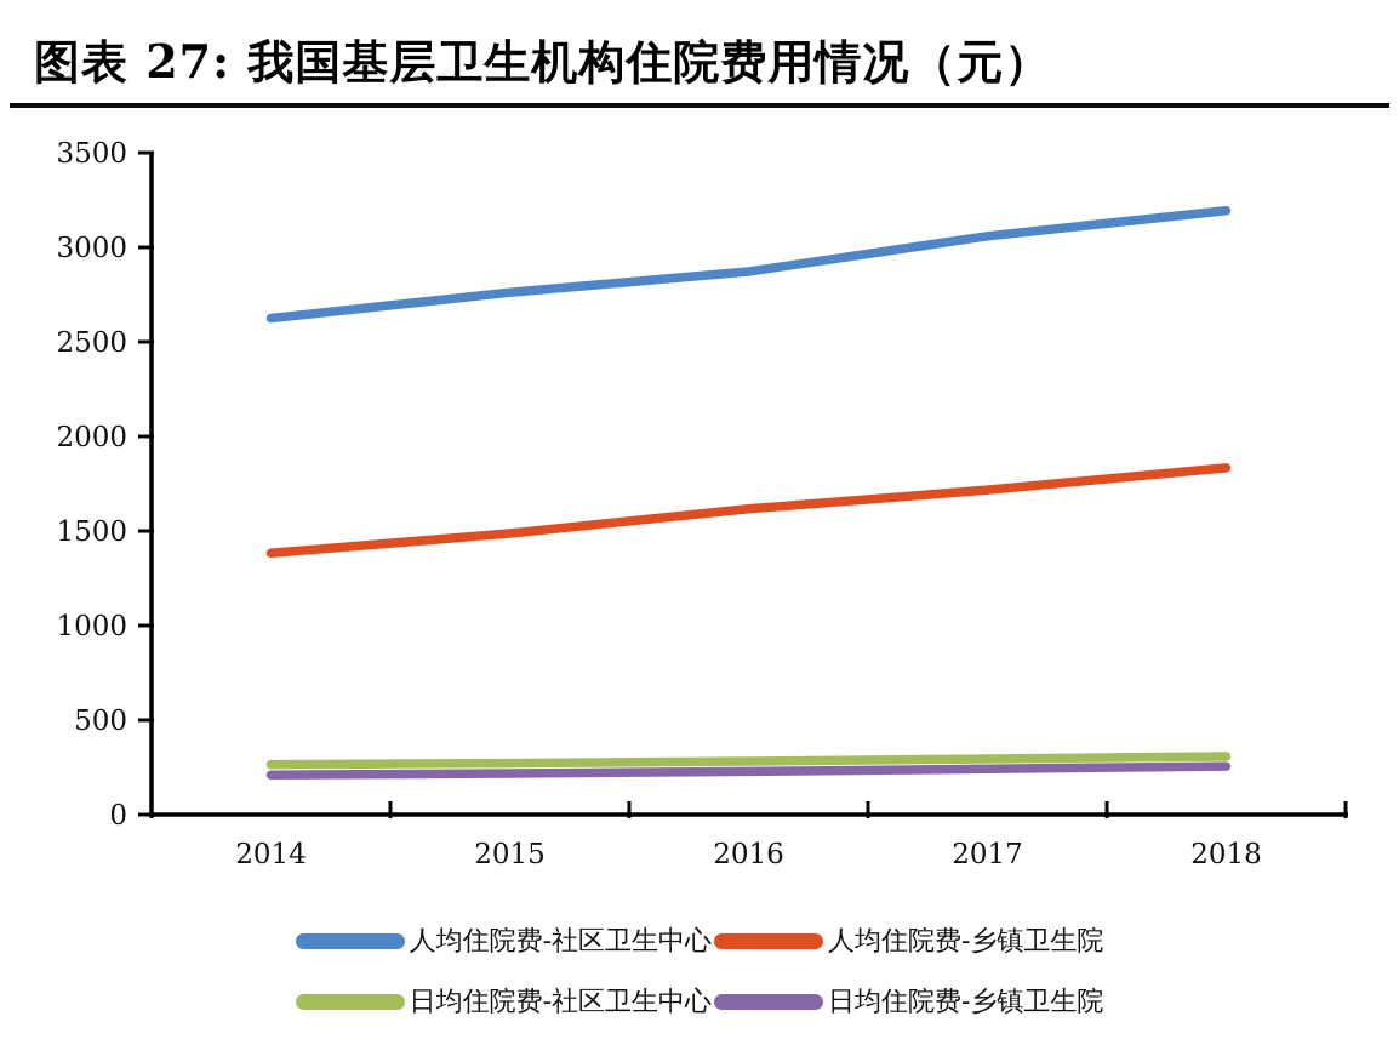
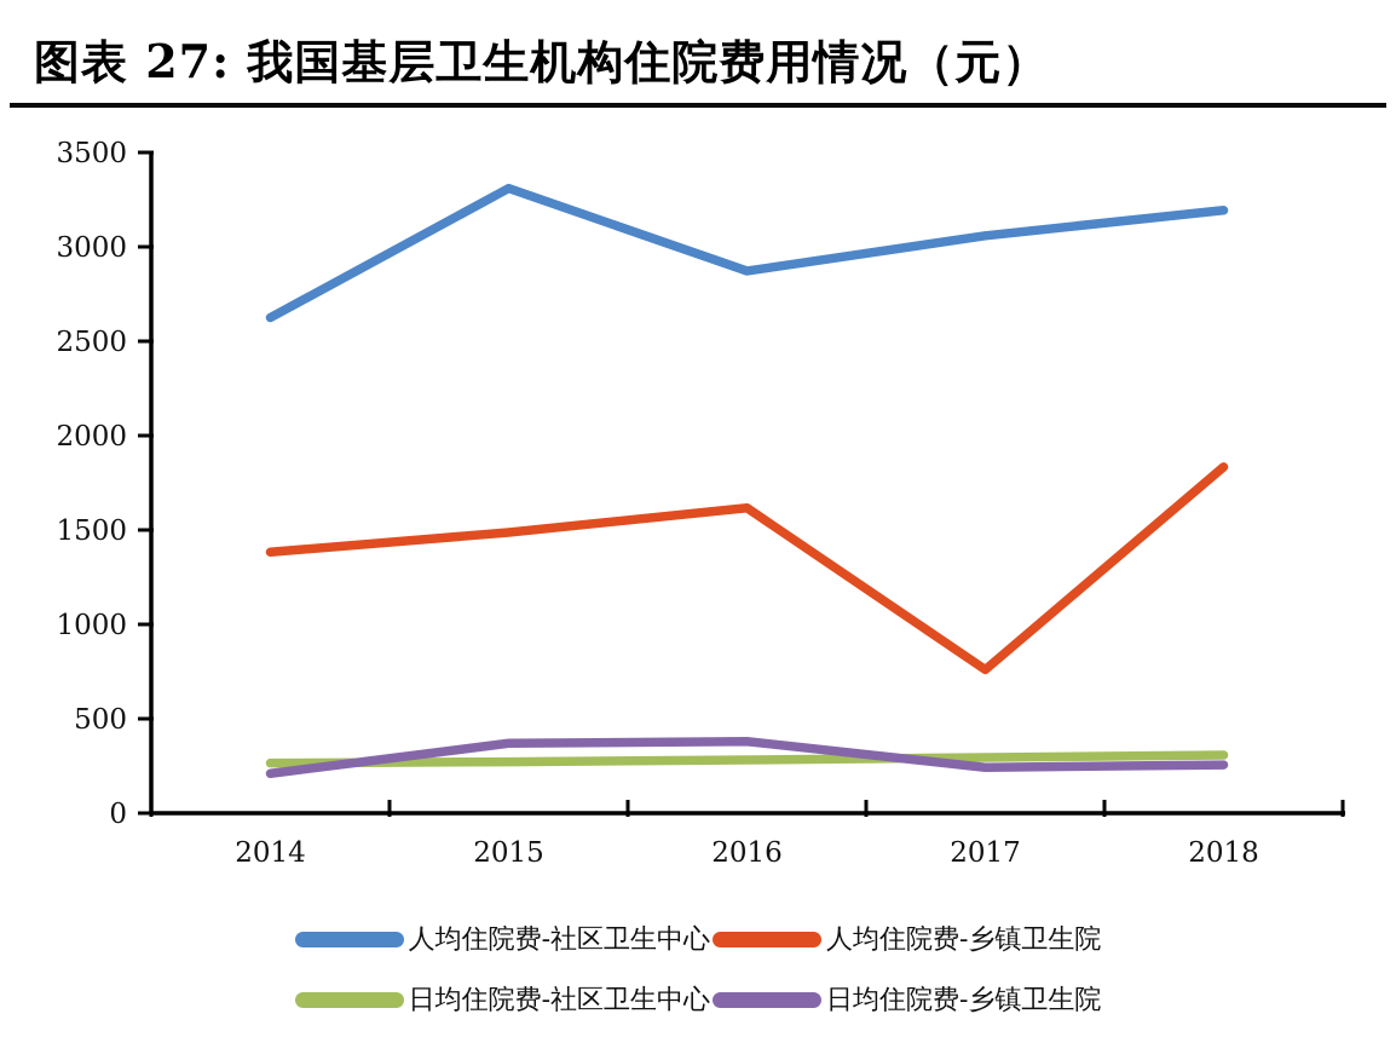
人均住院费-社区卫生中心/2015: 2760 -> 3310
日均住院费-乡镇卫生院/2015: 220 -> 370
日均住院费-乡镇卫生院/2016: 230 -> 380
人均住院费-乡镇卫生院/2017: 1720 -> 760
